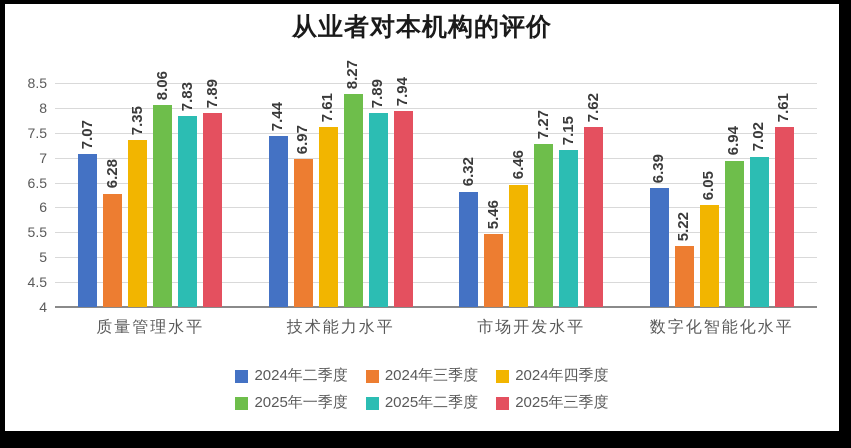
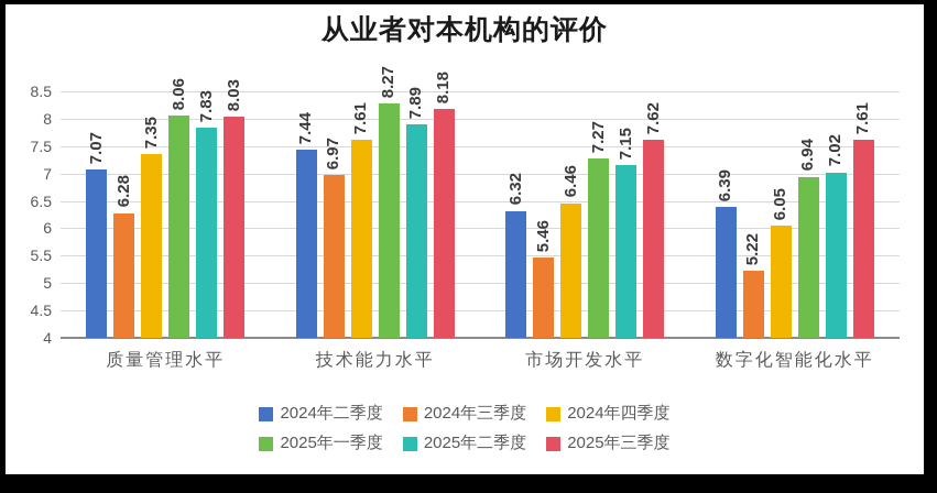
2025年三季度/质量管理水平: 7.89 -> 8.03
2025年三季度/技术能力水平: 7.94 -> 8.18
